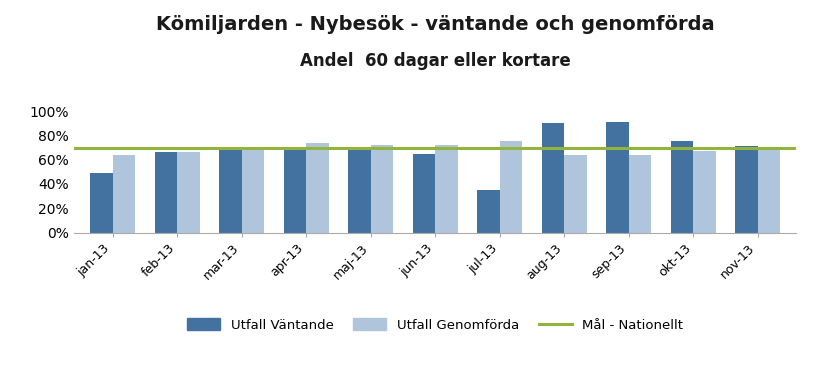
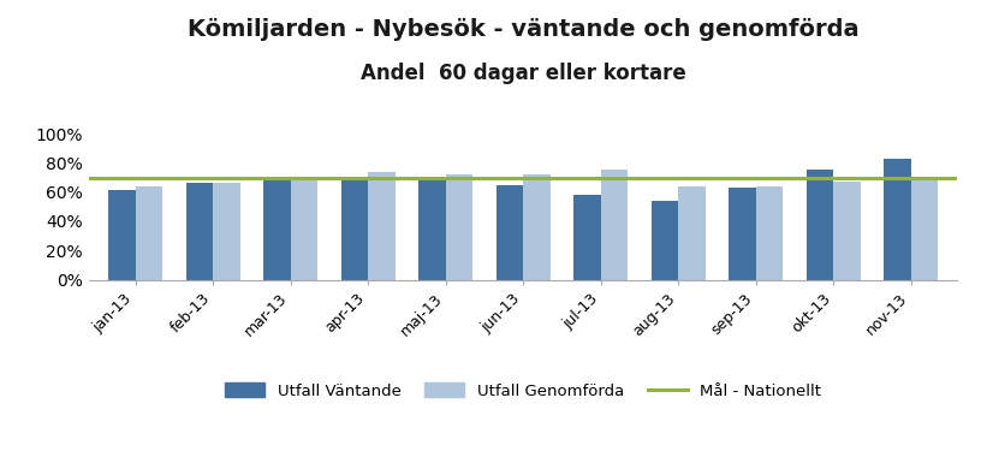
Utfall Väntande/jan-13: 49% -> 61%
Utfall Väntande/jul-13: 35% -> 58%
Utfall Väntande/aug-13: 90% -> 54%
Utfall Väntande/sep-13: 91% -> 63%
Utfall Väntande/nov-13: 71% -> 83%
